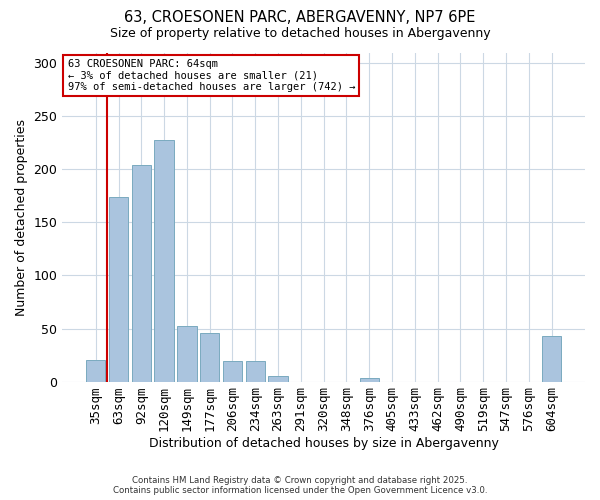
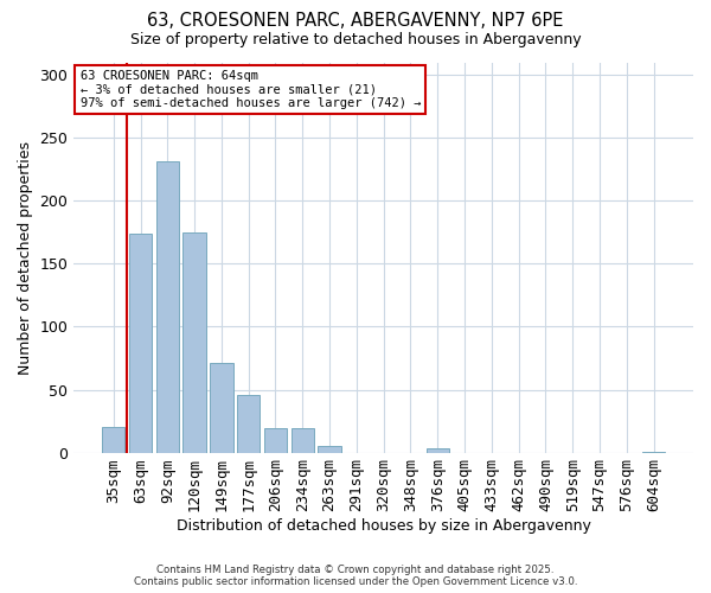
92sqm: 204 -> 231
120sqm: 228 -> 175
149sqm: 52 -> 71
604sqm: 43 -> 1
